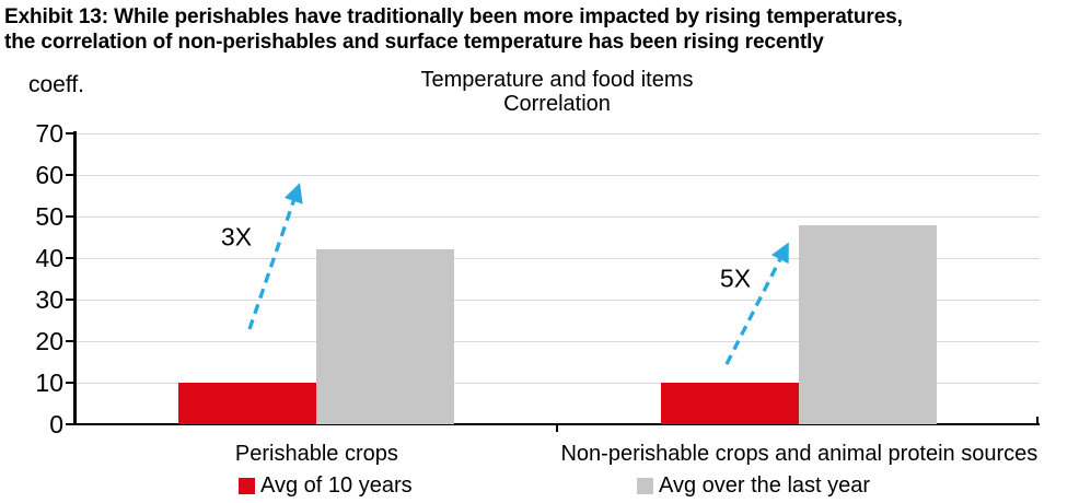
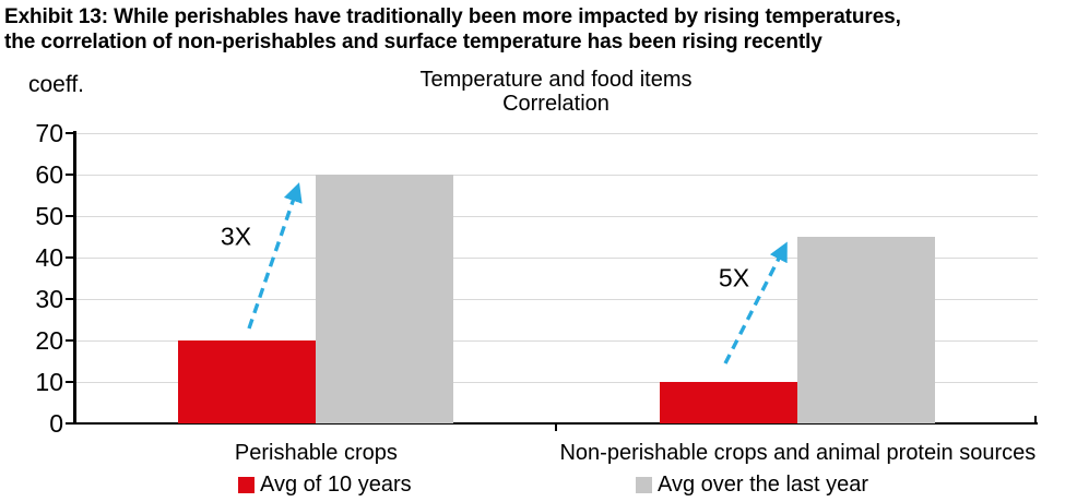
Avg of 10 years/Perishable crops: 10 -> 20
Avg over the last year/Perishable crops: 42 -> 60
Avg over the last year/Non-perishable crops and animal protein sources: 48 -> 45
